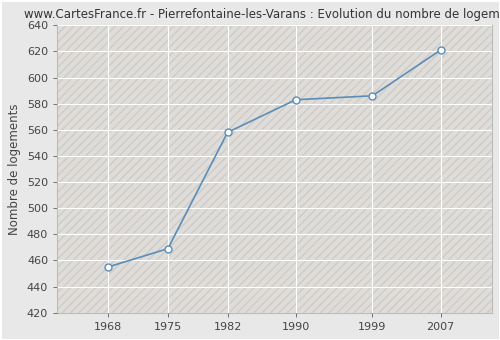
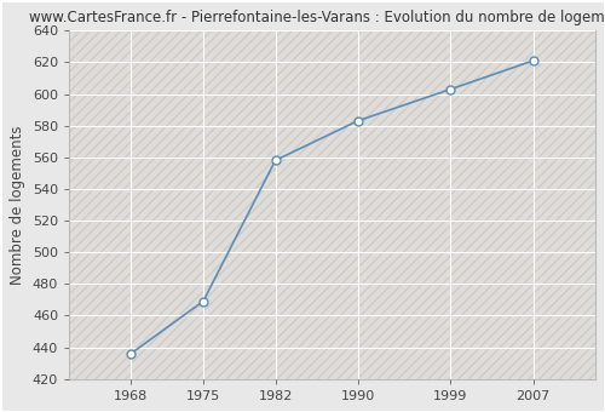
1968: 455 -> 436
1999: 586 -> 603
